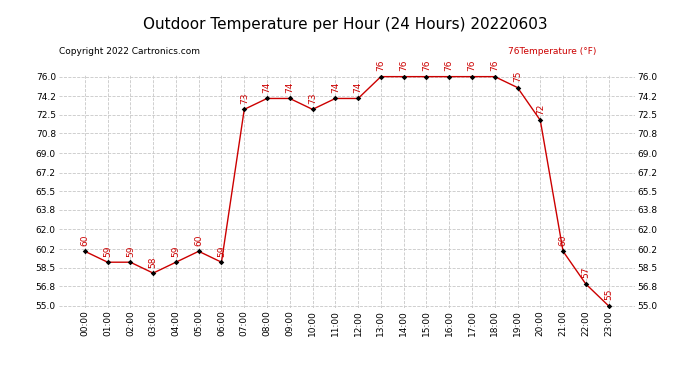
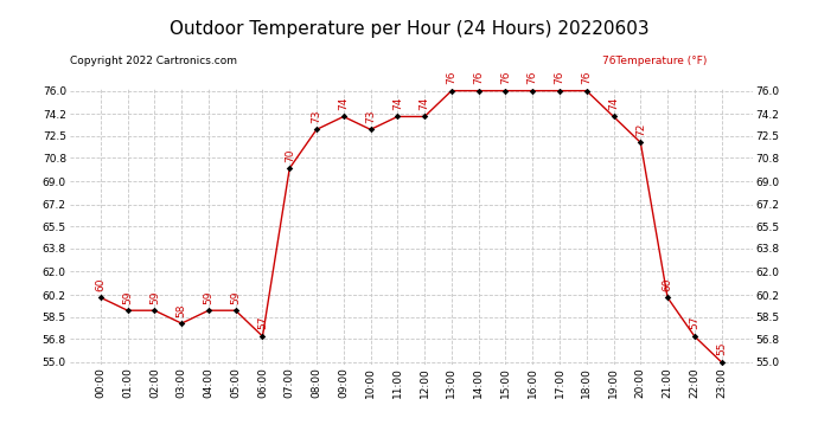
05:00: 60 -> 59
06:00: 59 -> 57
07:00: 73 -> 70
08:00: 74 -> 73
19:00: 75 -> 74
